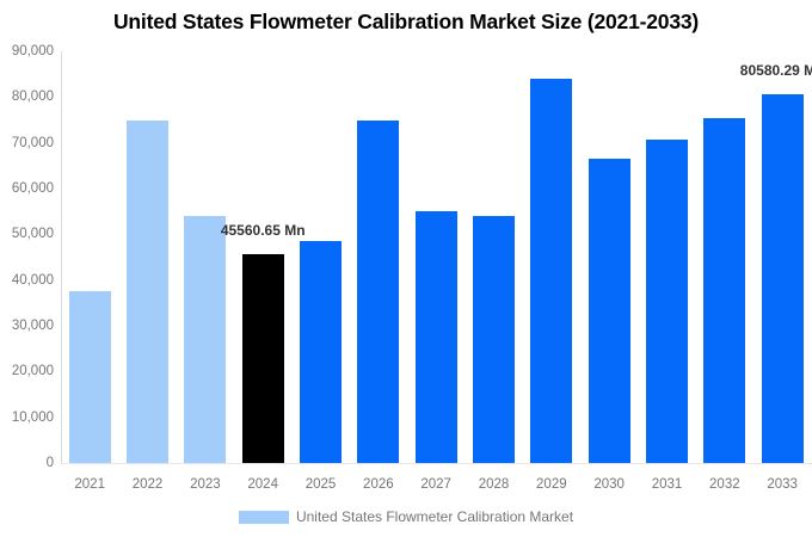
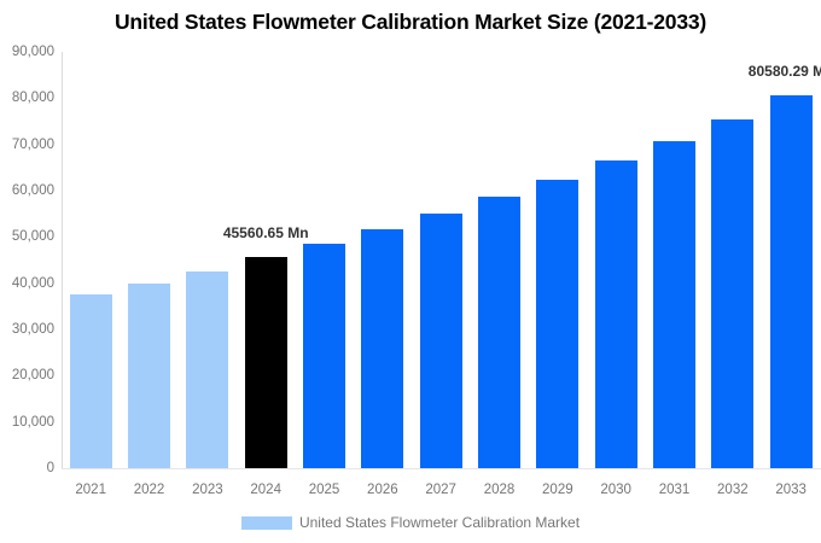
2022: 75000 -> 40000
2023: 54000 -> 42000
2026: 75000 -> 52000
2028: 54000 -> 59000
2029: 84000 -> 62000
